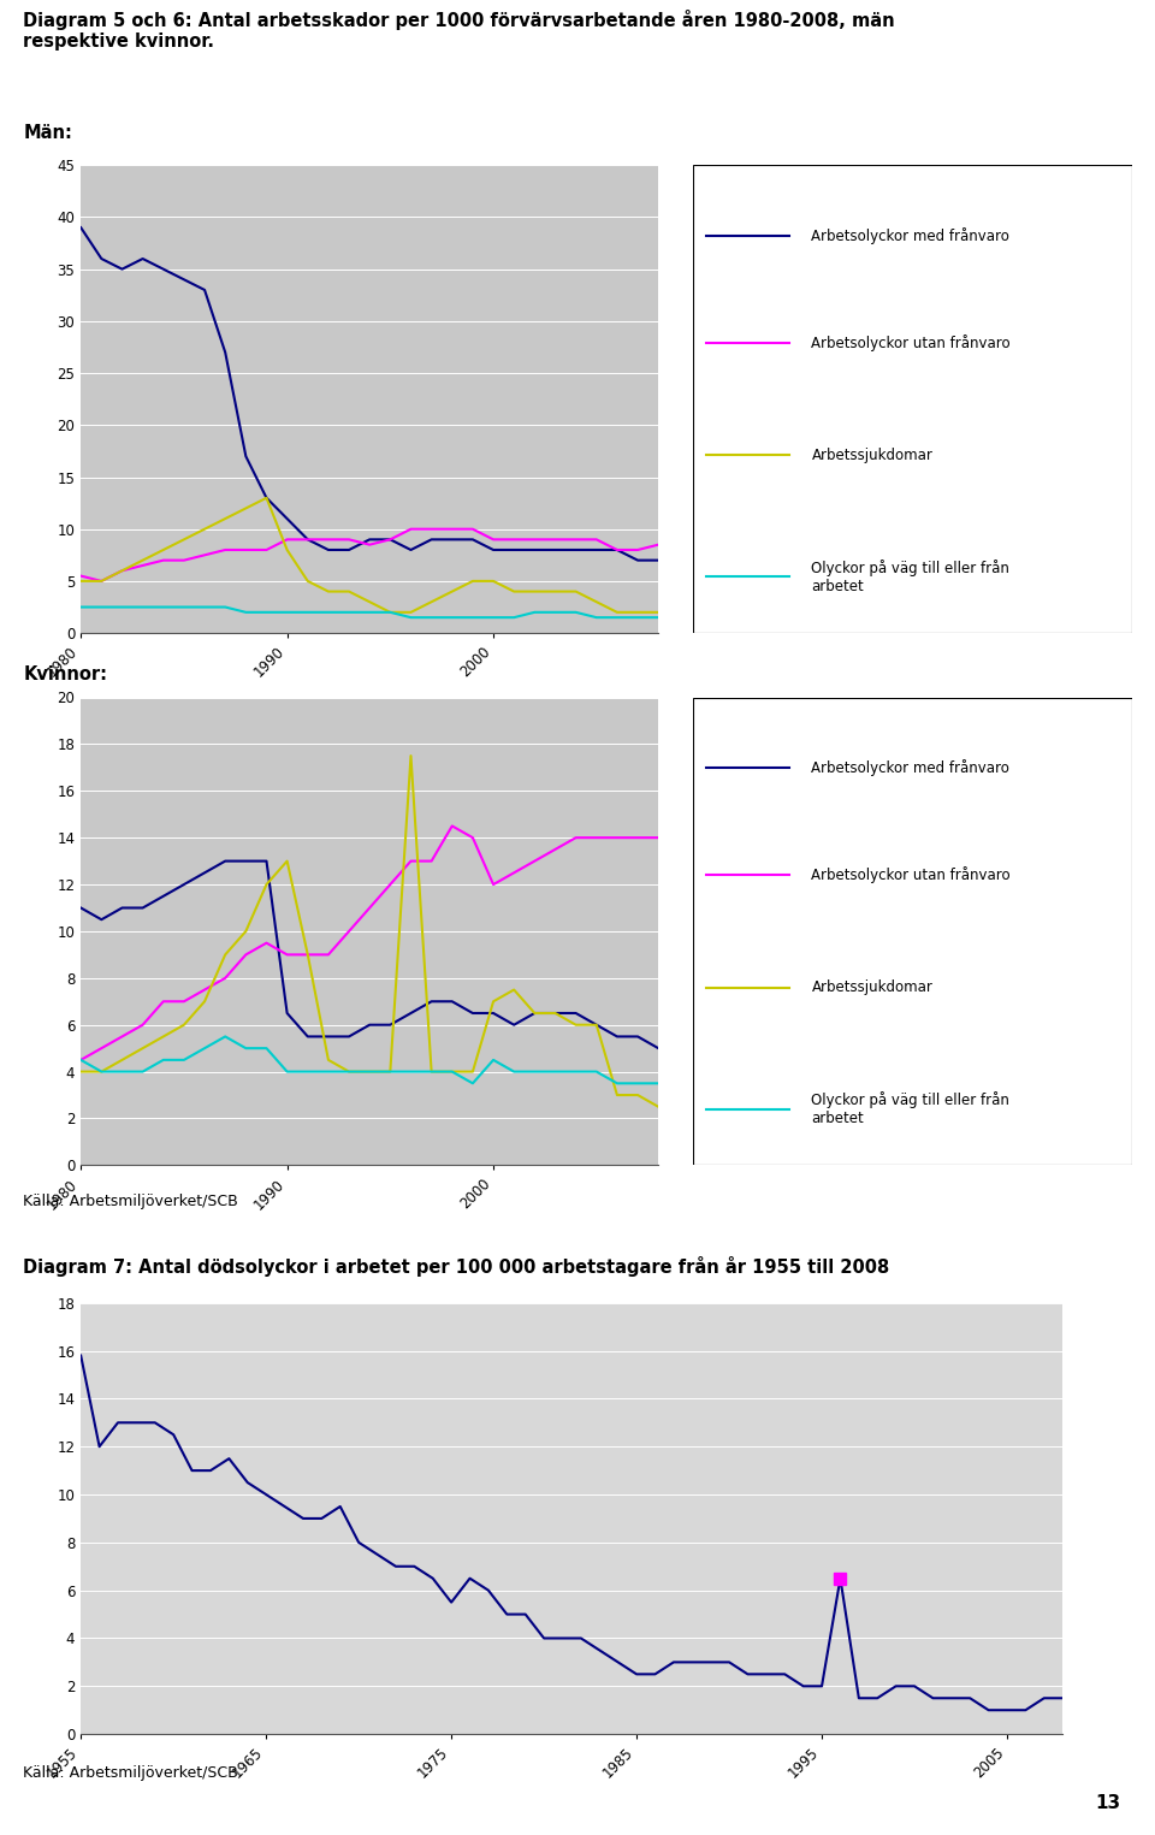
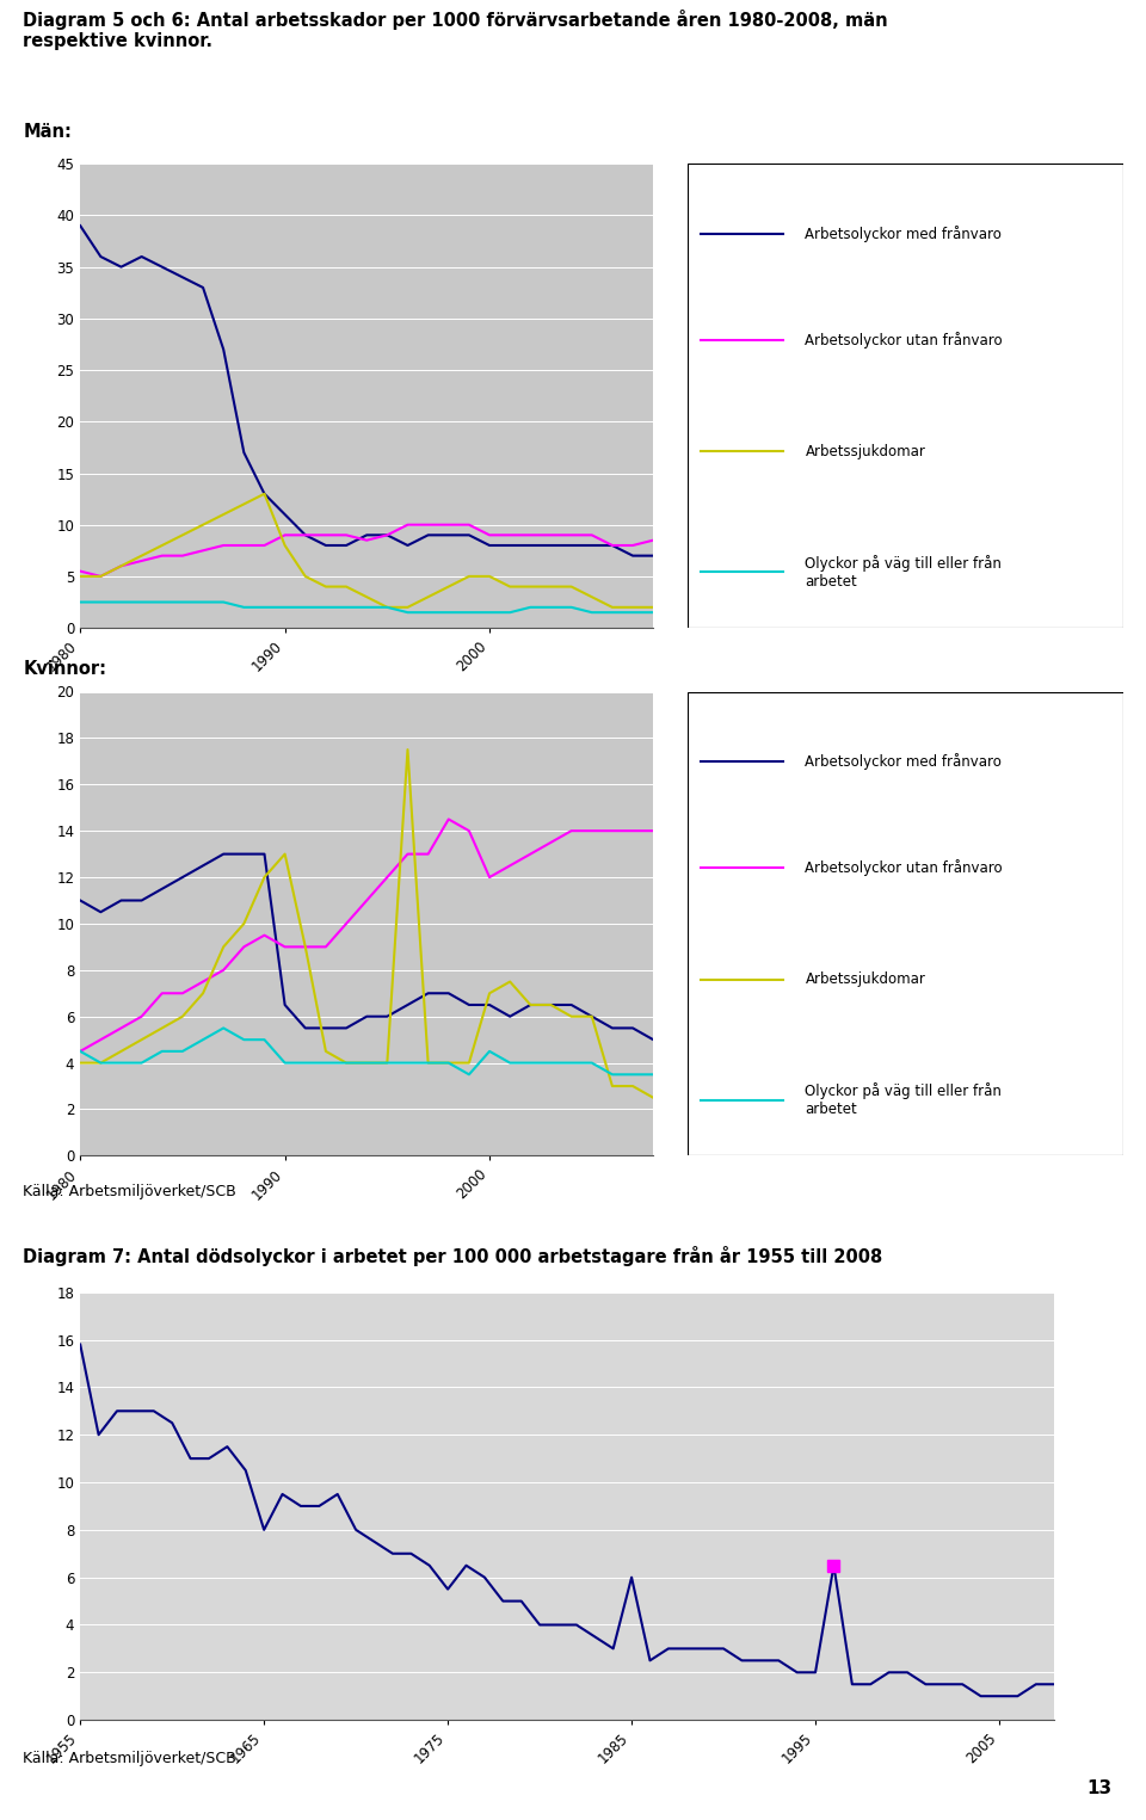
1965: 10.0 -> 8.0
1985: 2.5 -> 6.0
